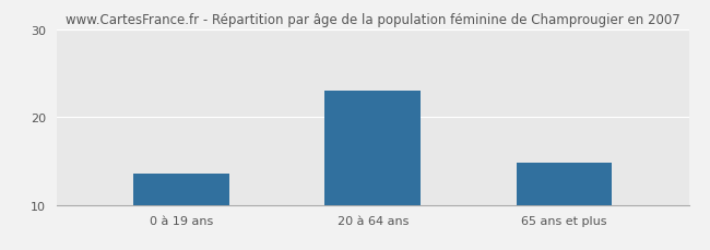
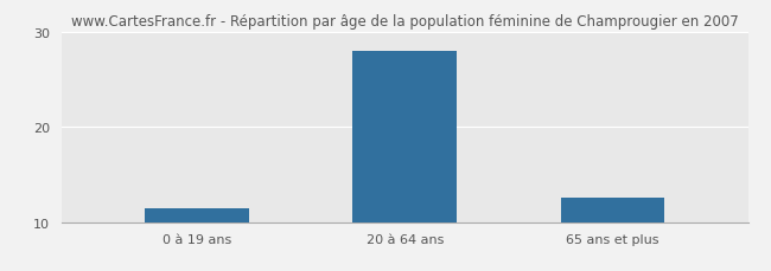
0 à 19 ans: 13.6 -> 11.5
20 à 64 ans: 23.0 -> 28.0
65 ans et plus: 14.8 -> 12.5
